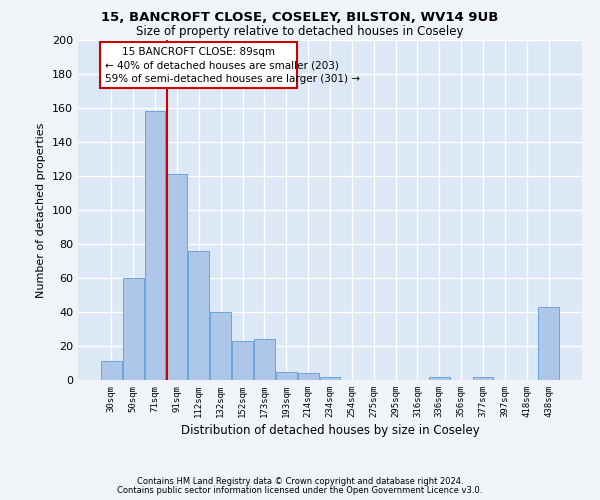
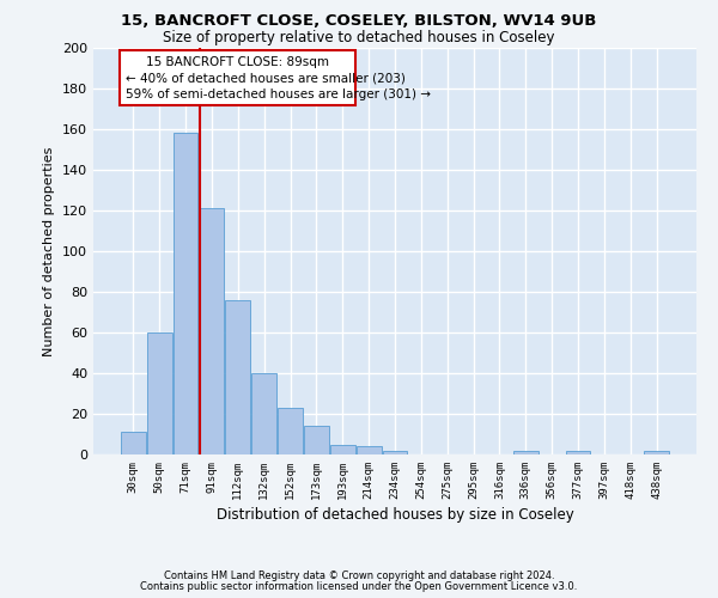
173sqm: 24 -> 14
438sqm: 43 -> 2
